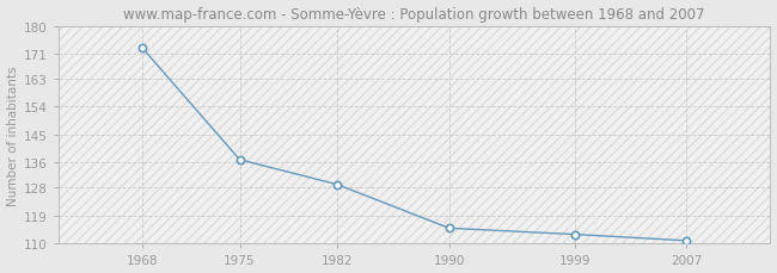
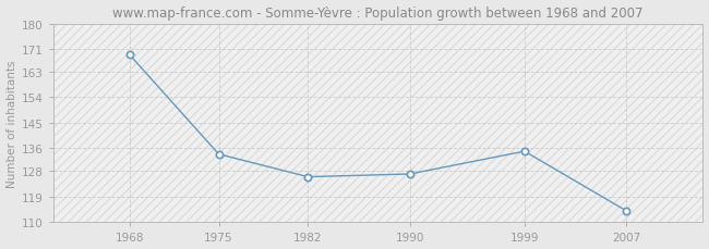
1968: 173 -> 169
1975: 137 -> 134
1982: 129 -> 126
1990: 115 -> 127
1999: 113 -> 135
2007: 111 -> 114
